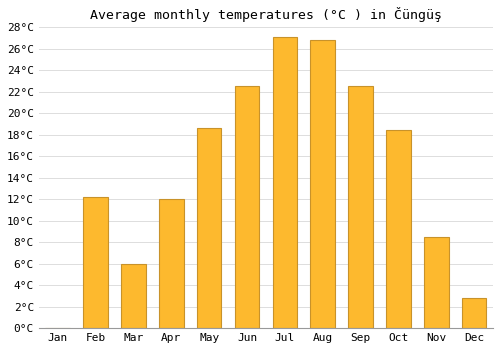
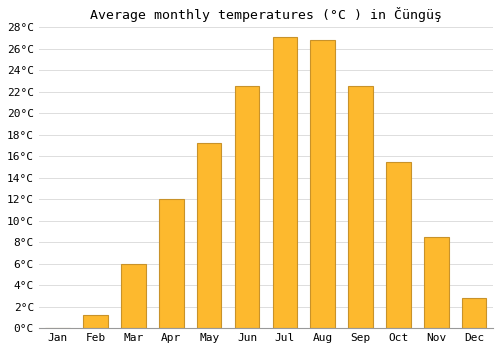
Feb: 12.2°C -> 1.2°C
May: 18.6°C -> 17.2°C
Oct: 18.4°C -> 15.5°C
